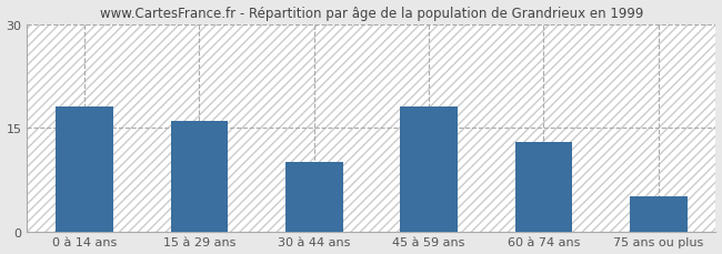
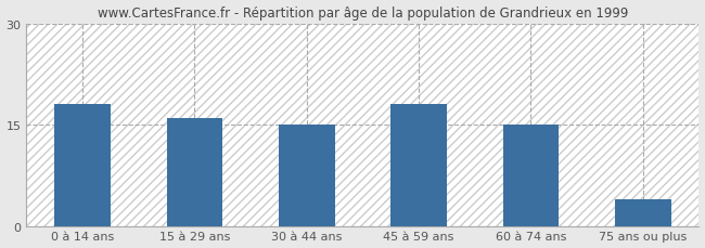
30 à 44 ans: 10 -> 15
60 à 74 ans: 13 -> 15
75 ans ou plus: 5 -> 4
